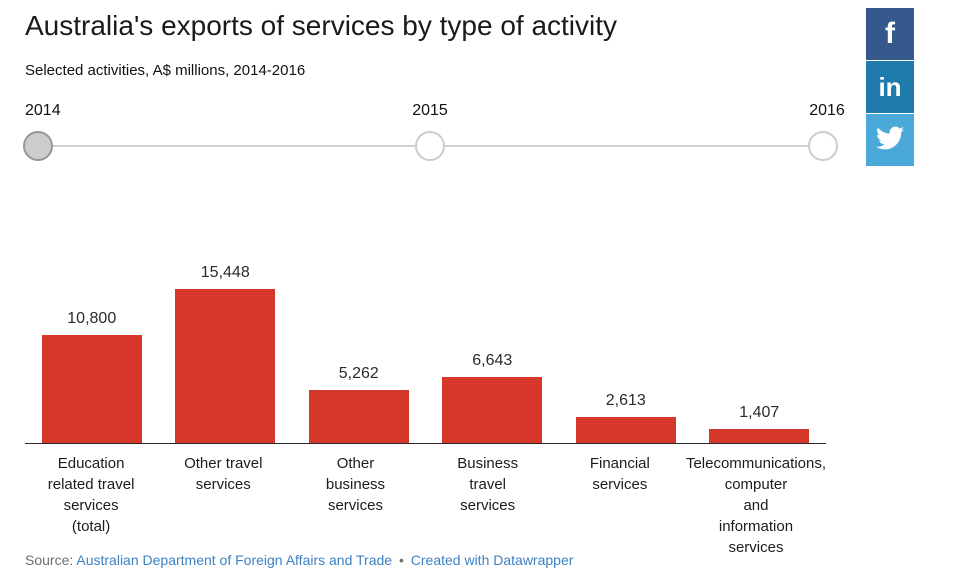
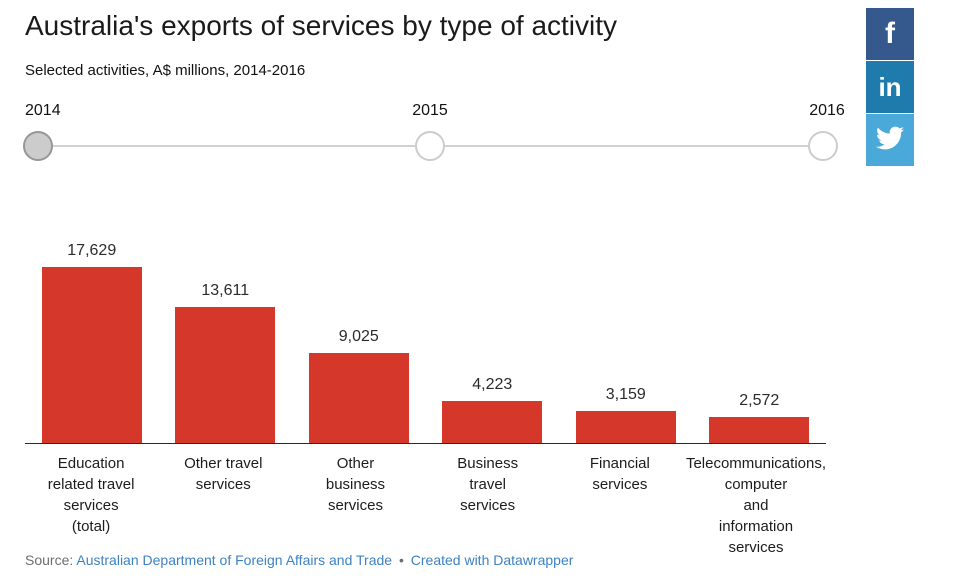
Education related travel services (total): 10,800 -> 17,629
Other travel services: 15,448 -> 13,611
Other business services: 5,262 -> 9,025
Business travel services: 6,643 -> 4,223
Financial services: 2,613 -> 3,159
Telecommunications, computer and information services: 1,407 -> 2,572
